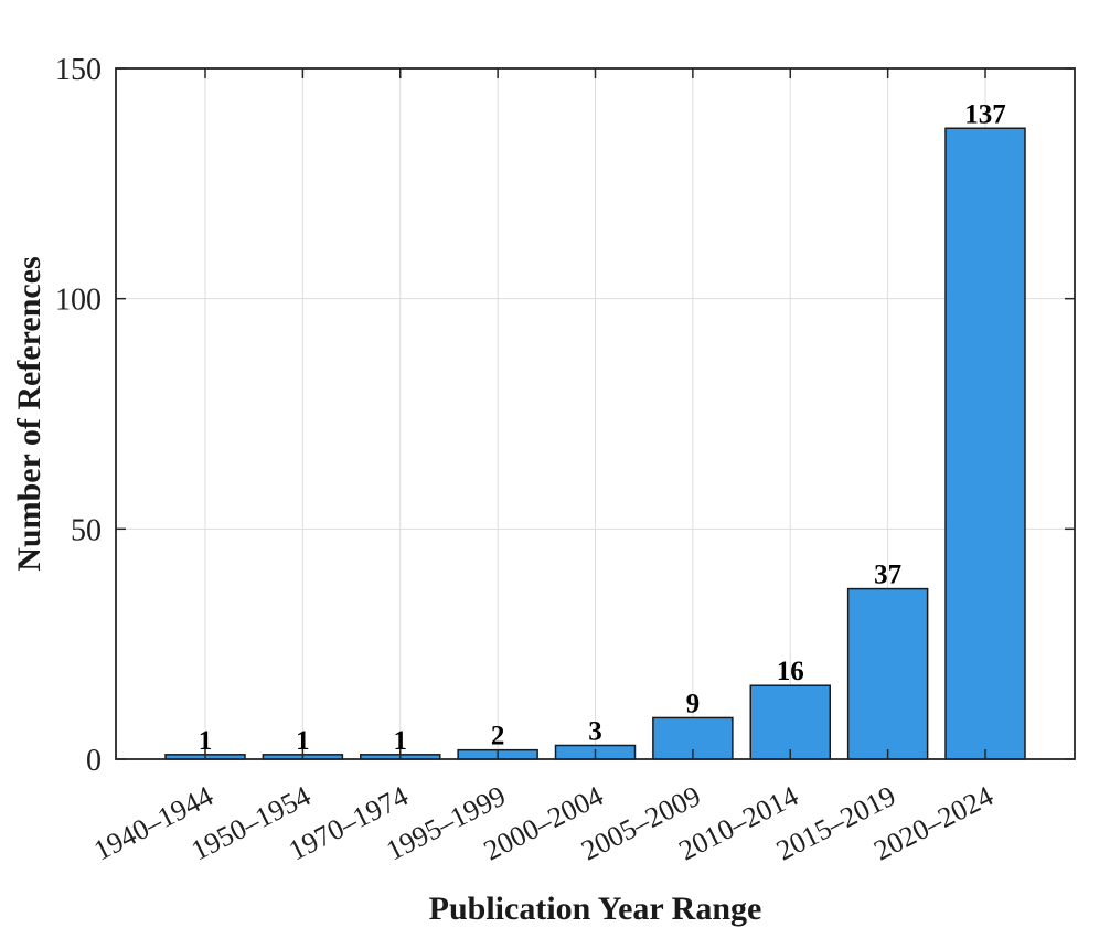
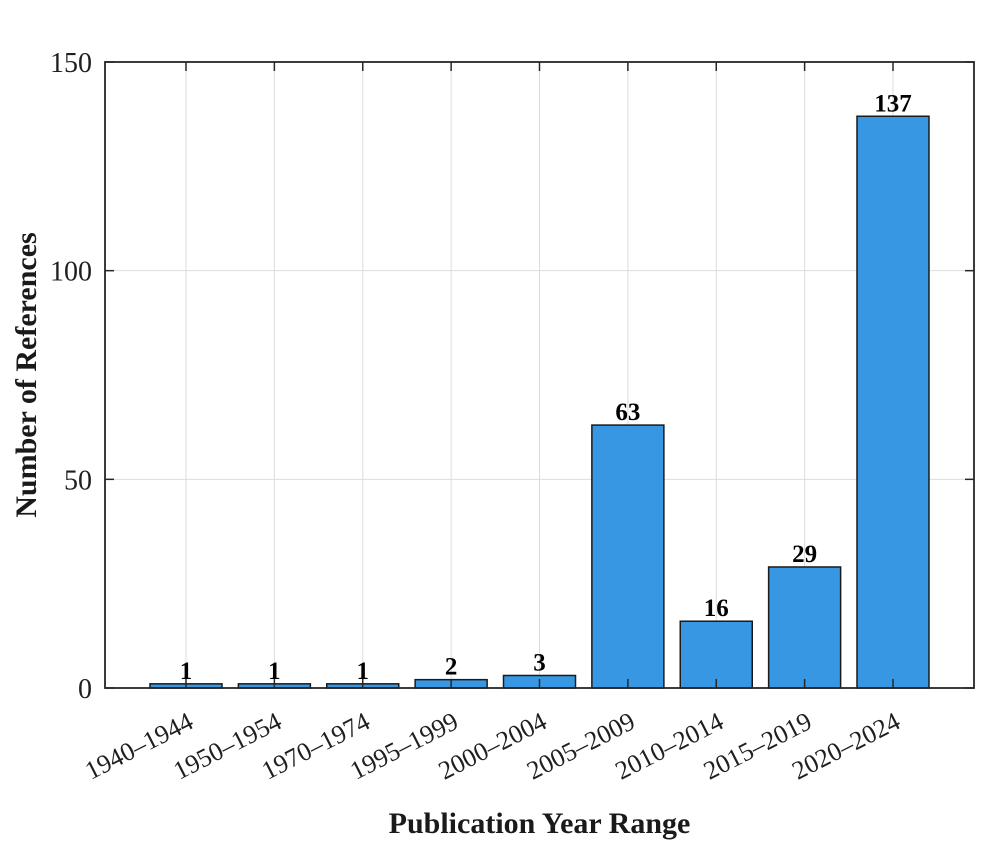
2005–2009: 9 -> 63
2015–2019: 37 -> 29
